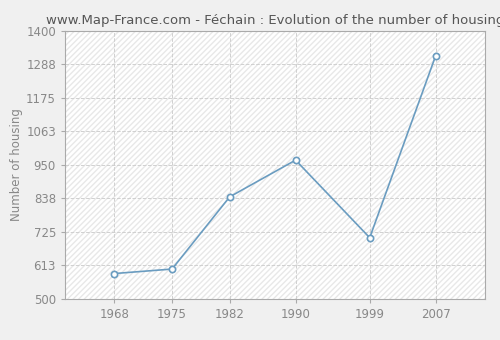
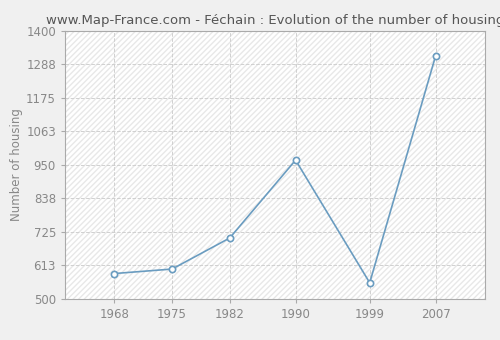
1982: 843 -> 705
1999: 706 -> 555
